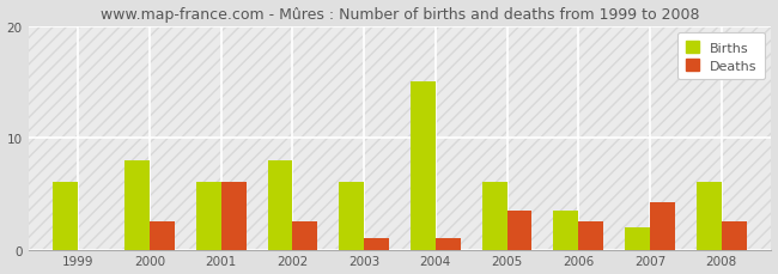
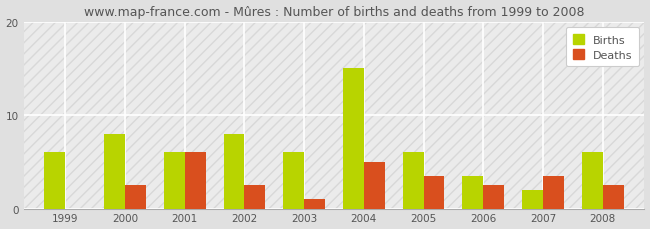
Deaths/2004: 1.0 -> 5.0
Deaths/2007: 4.2 -> 3.5
